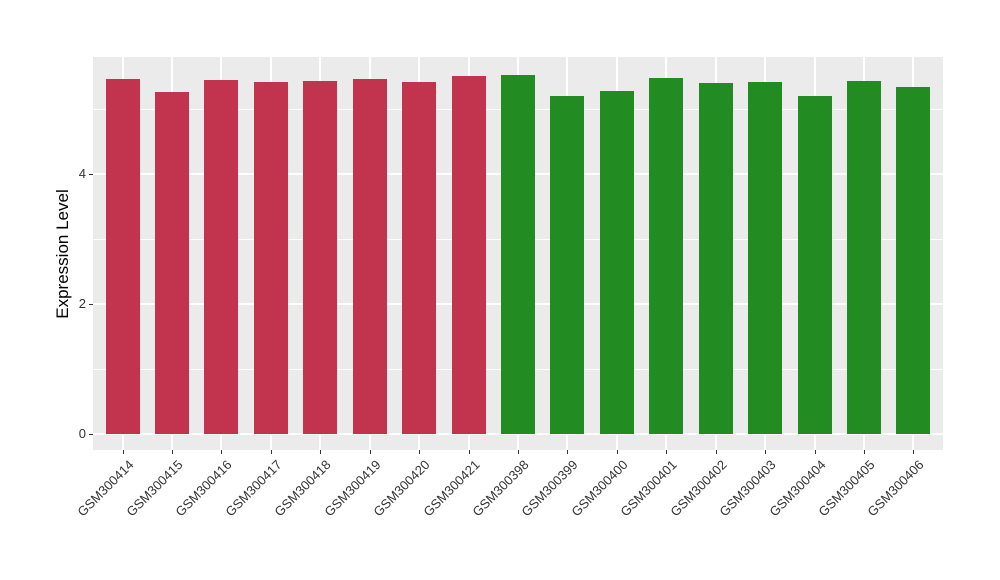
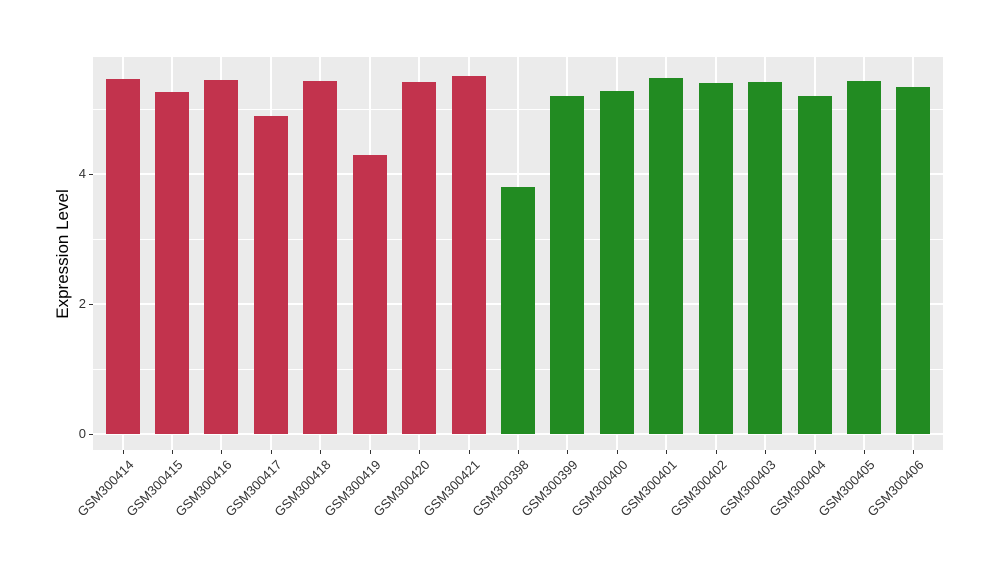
GSM300417: 5.4 -> 4.9
GSM300419: 5.5 -> 4.3
GSM300398: 5.5 -> 3.8
